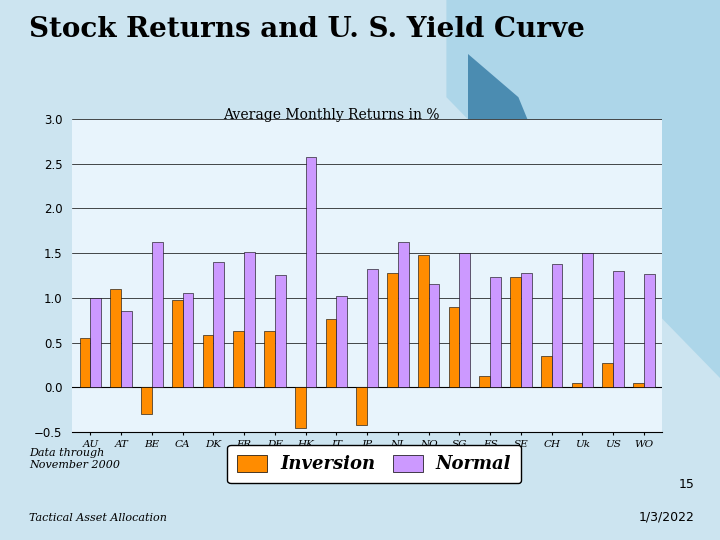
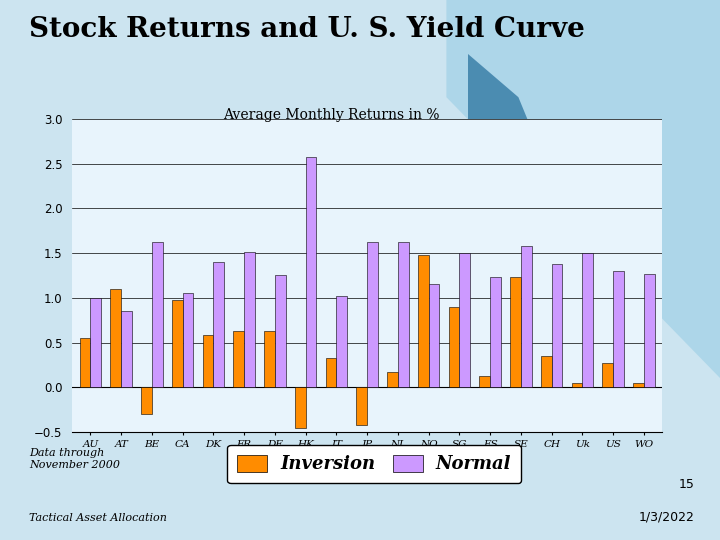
Inversion/IT: 0.76 -> 0.33
Normal/JP: 1.32 -> 1.62
Inversion/NL: 1.28 -> 0.17
Normal/SE: 1.28 -> 1.58
